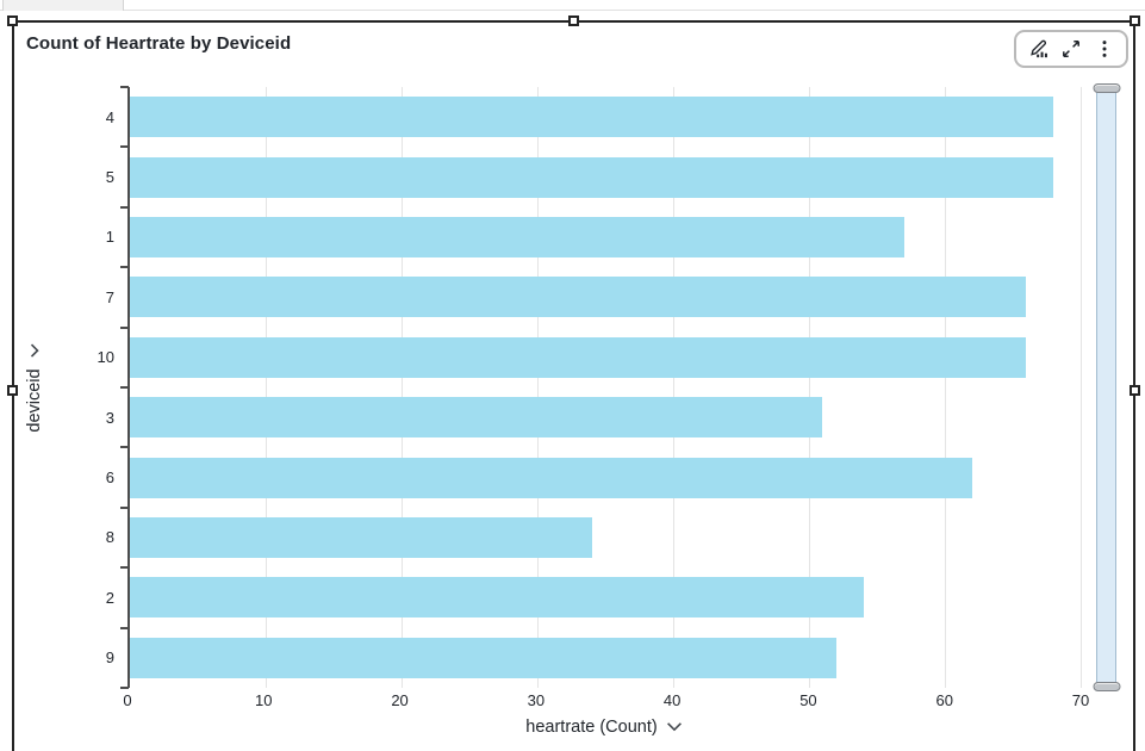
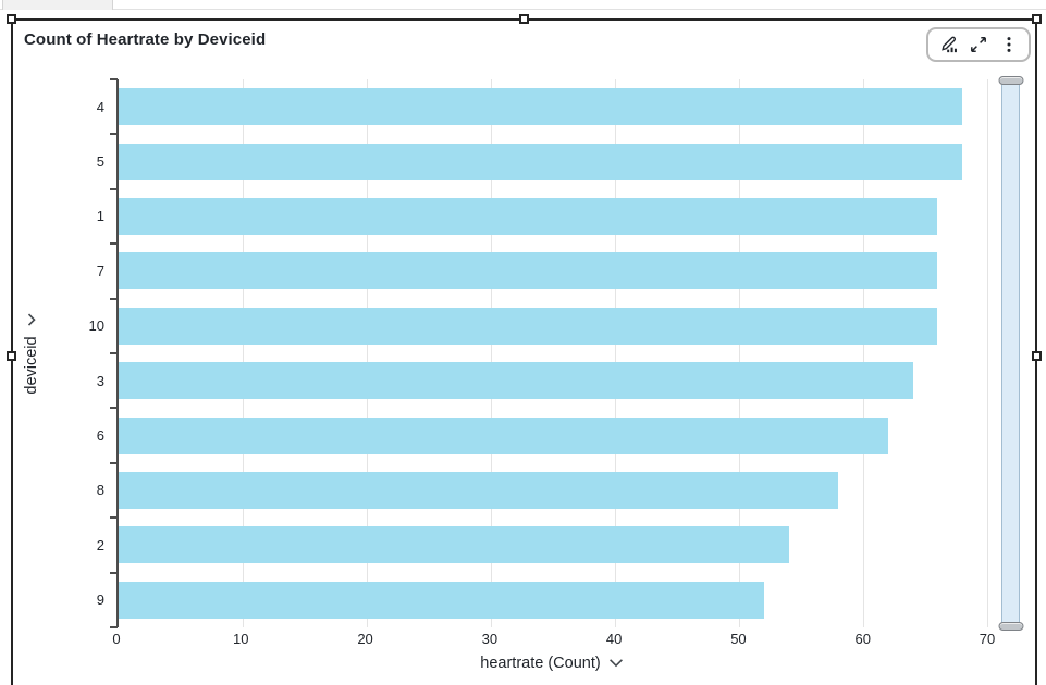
1: 57 -> 66
3: 51 -> 64
8: 34 -> 58
